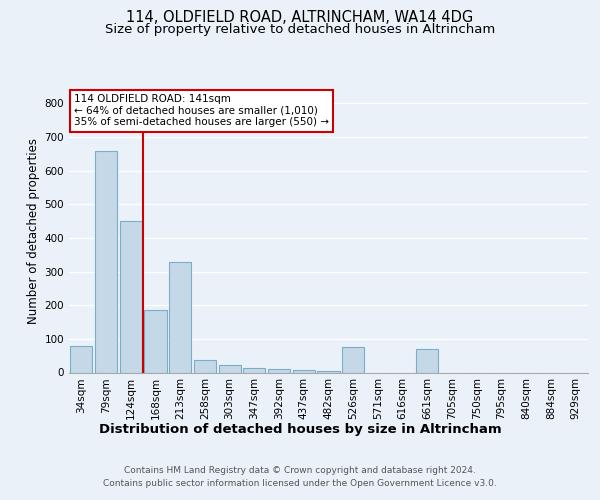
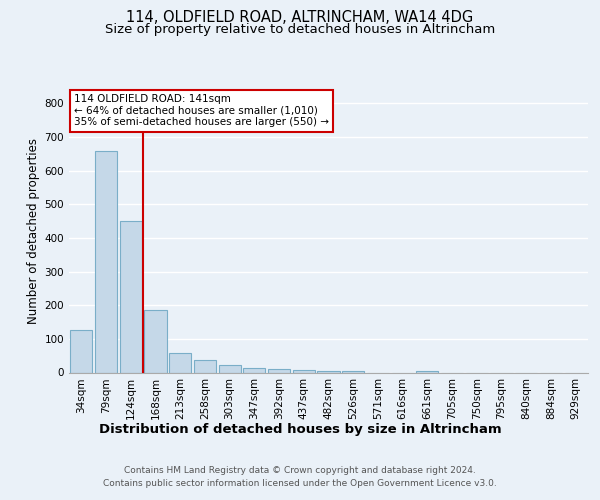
34sqm: 80 -> 125
213sqm: 330 -> 58
526sqm: 75 -> 3
661sqm: 70 -> 5
